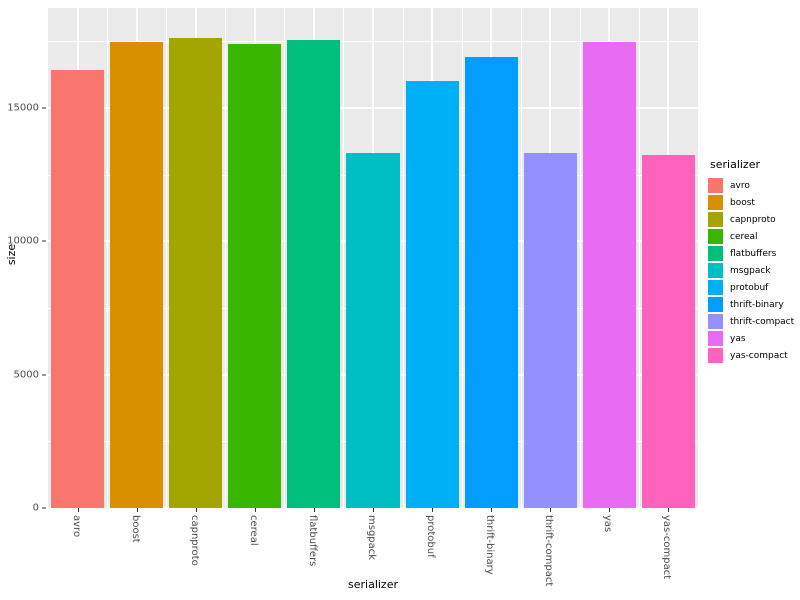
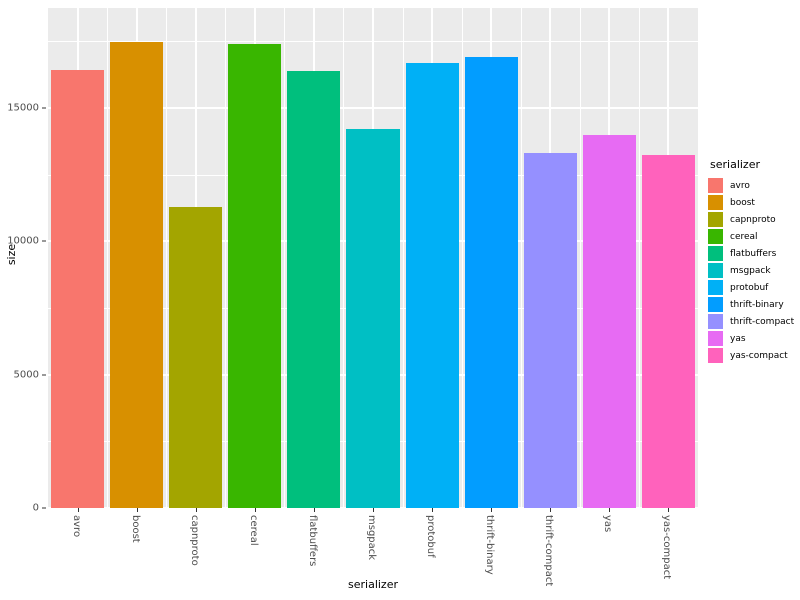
capnproto: 17600 -> 11300
flatbuffers: 17600 -> 16400
msgpack: 13300 -> 14200
protobuf: 16000 -> 16700
yas: 17500 -> 14000
